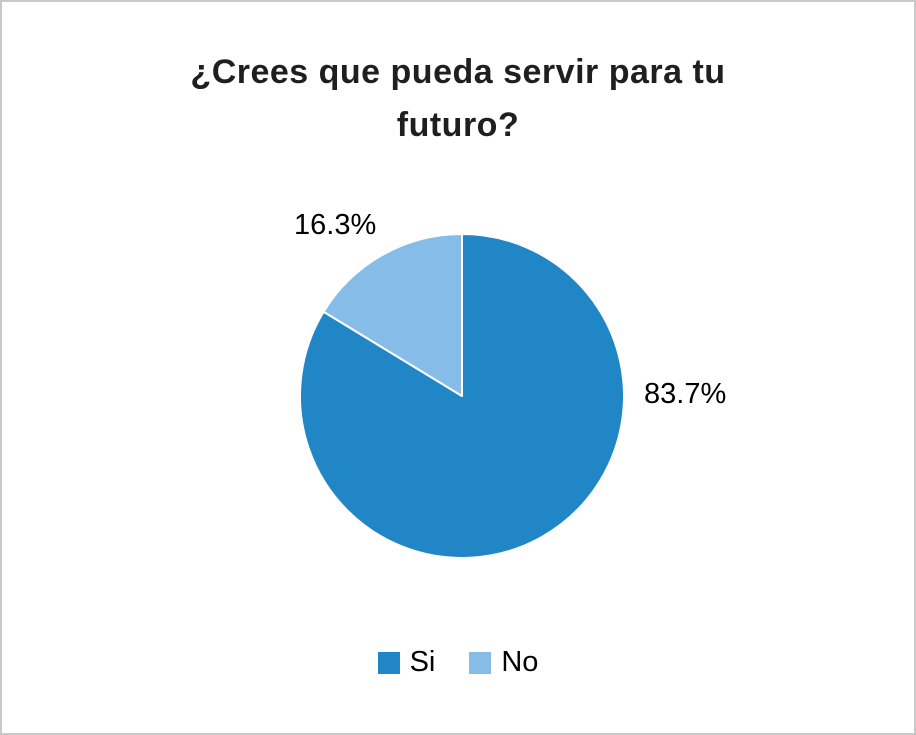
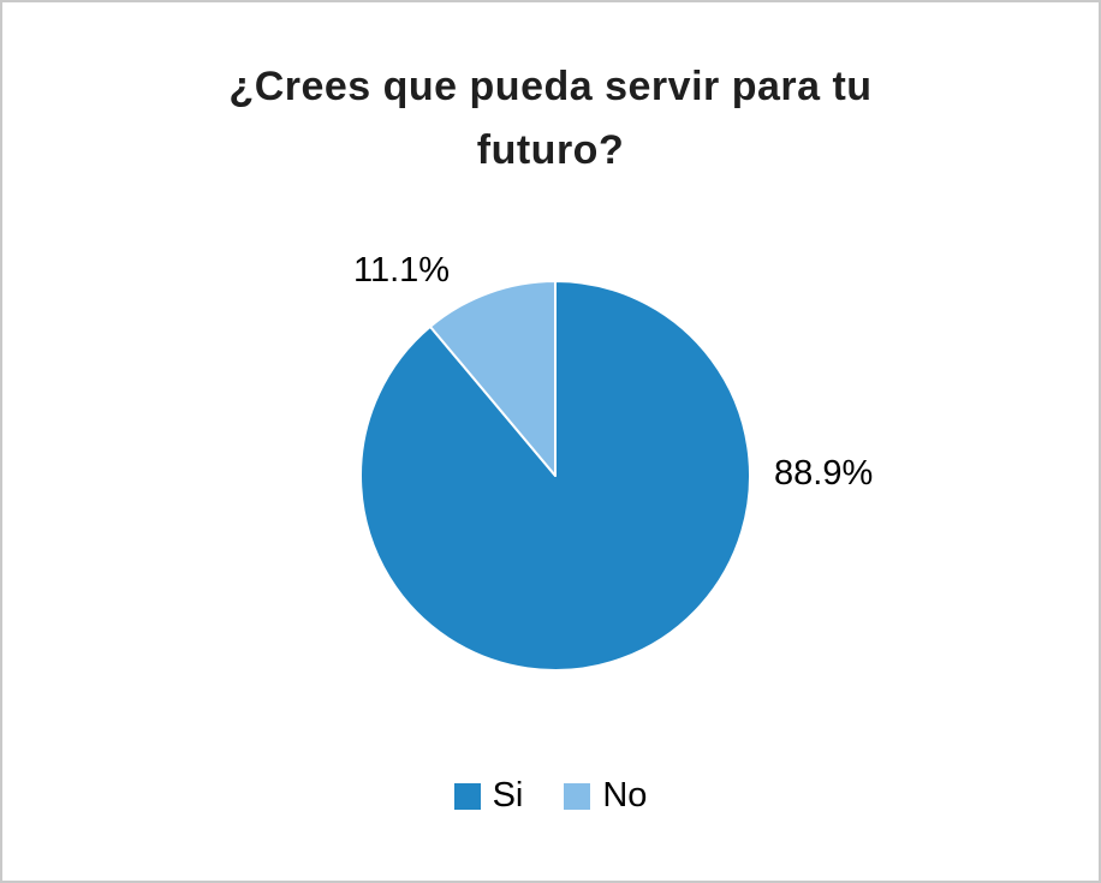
Si: 83.7% -> 88.9%
No: 16.3% -> 11.1%
